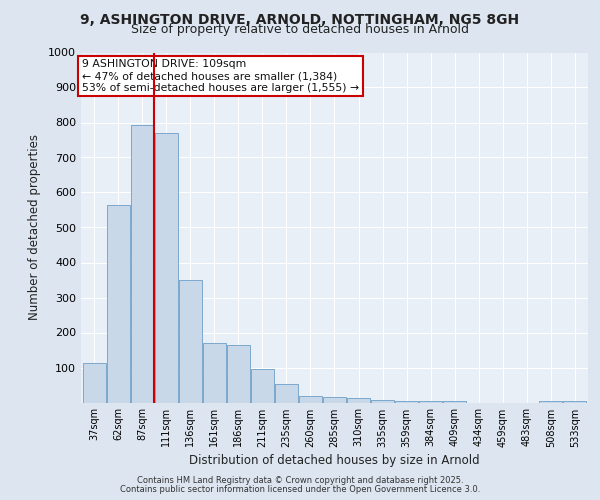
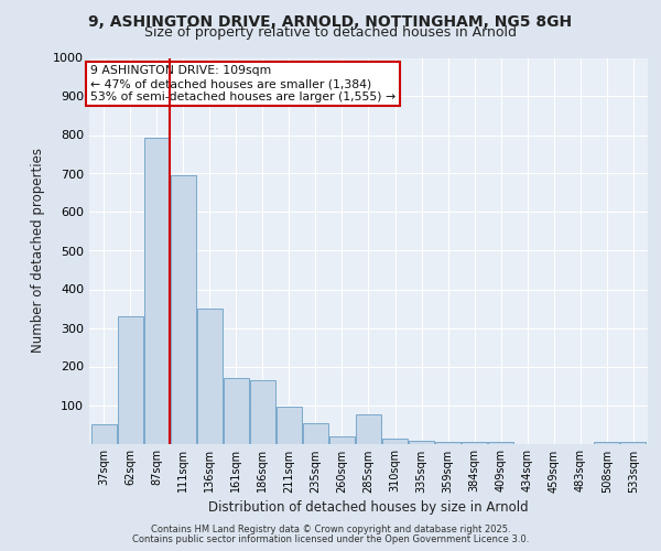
37sqm: 113 -> 50
62sqm: 563 -> 330
111sqm: 770 -> 695
285sqm: 15 -> 75
